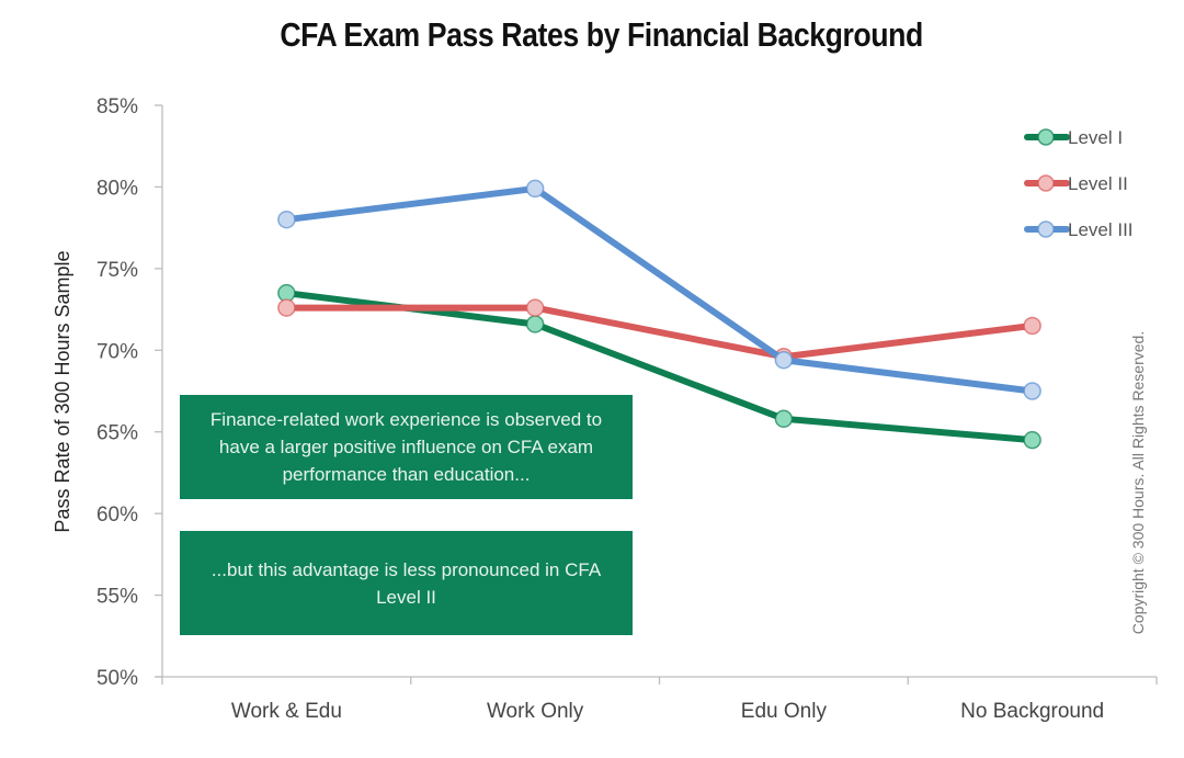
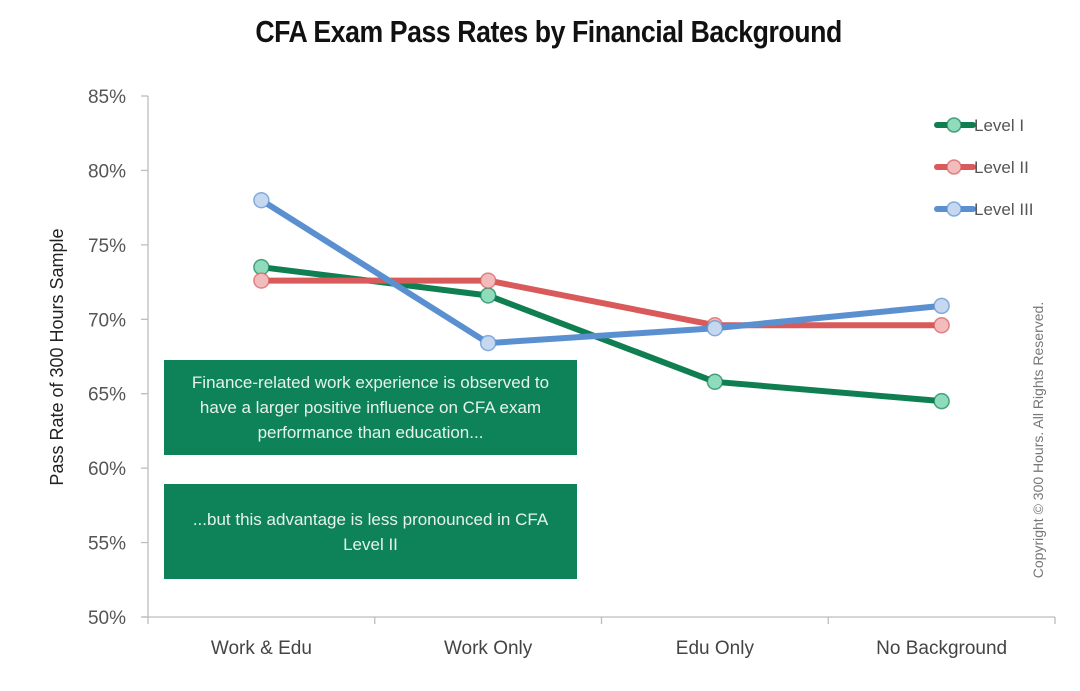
Level III/Work Only: 79.9% -> 68.4%
Level II/No Background: 71.5% -> 69.6%
Level III/No Background: 67.5% -> 70.9%
